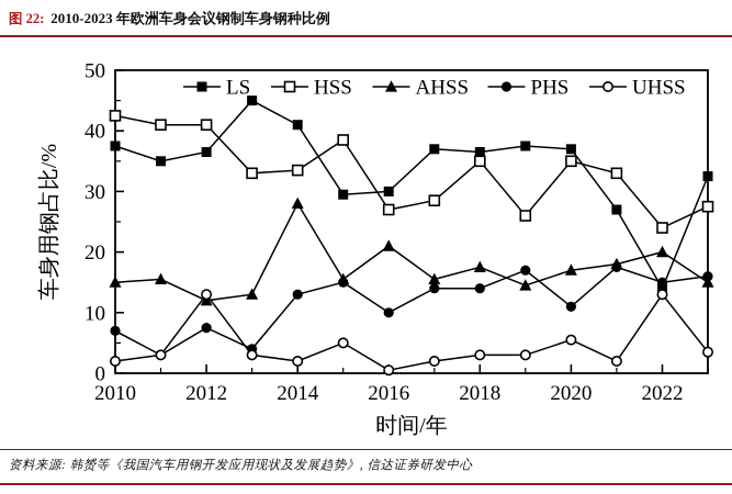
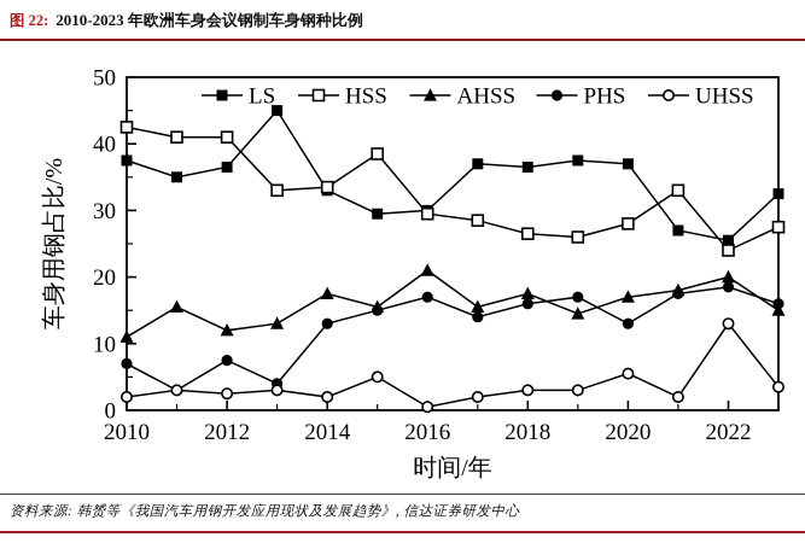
AHSS/2010: 15 -> 11
UHSS/2012: 13 -> 2
LS/2014: 41 -> 33
AHSS/2014: 28 -> 18
HSS/2016: 27 -> 30
PHS/2016: 10 -> 17
HSS/2018: 35 -> 26
PHS/2018: 14 -> 16
HSS/2020: 35 -> 28
PHS/2020: 11 -> 13
LS/2022: 14 -> 26
PHS/2022: 15 -> 18
